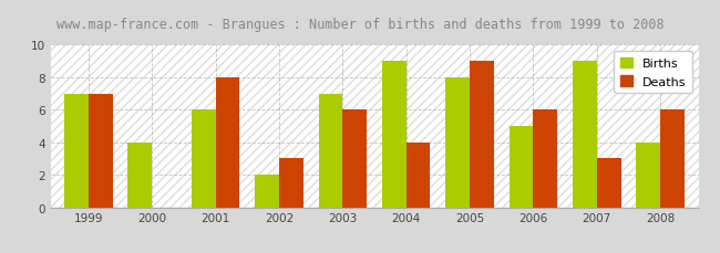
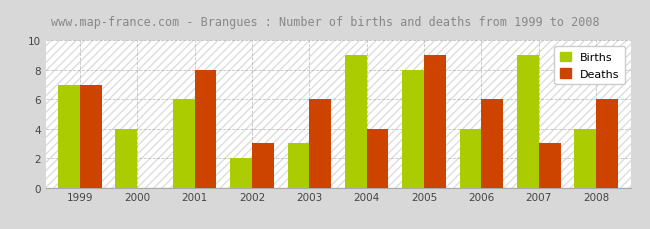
Births/2003: 7 -> 3
Births/2006: 5 -> 4
